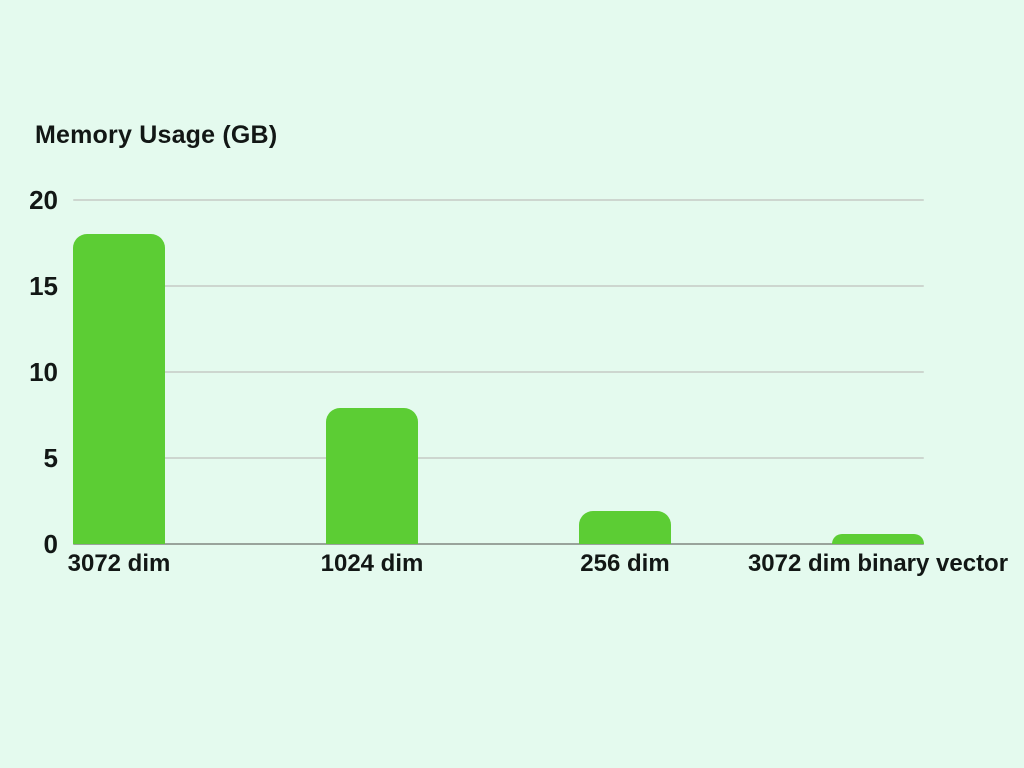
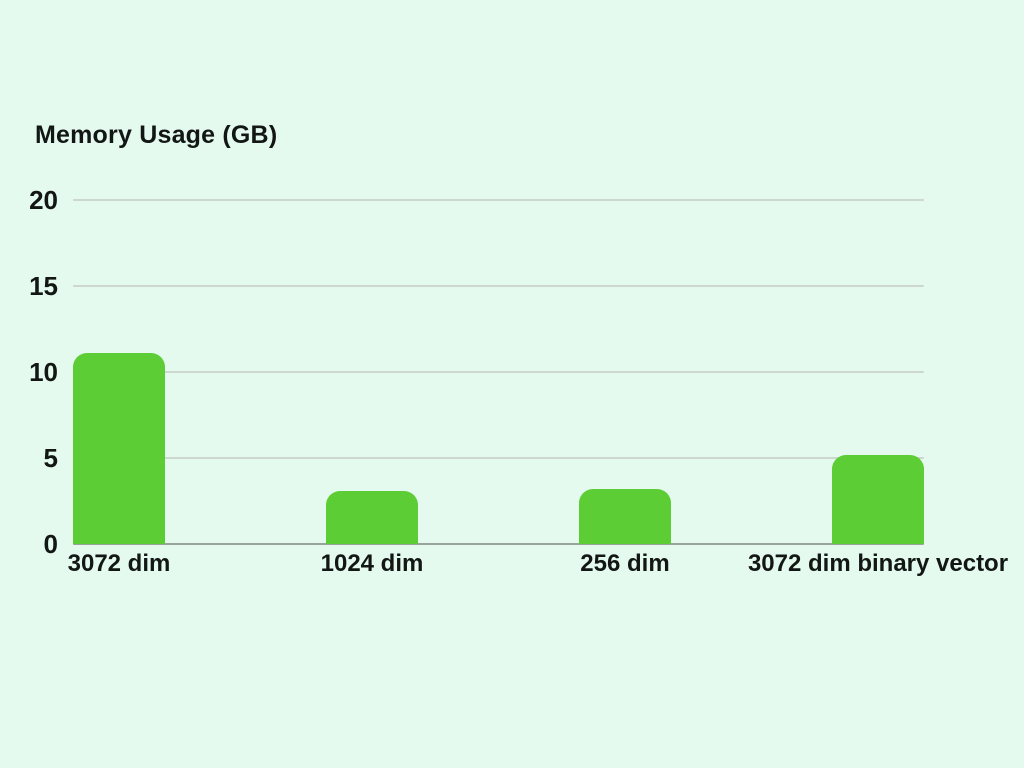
3072 dim: 18.0 -> 11.1
1024 dim: 7.9 -> 3.1
256 dim: 1.9 -> 3.2
3072 dim binary vector: 0.6 -> 5.2
